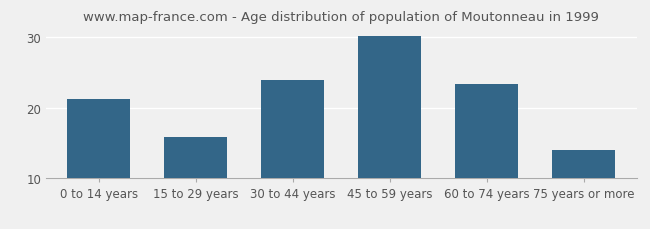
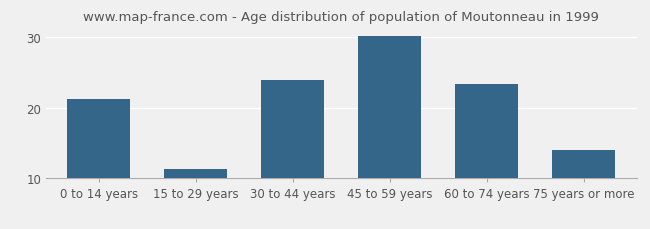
15 to 29 years: 15.8 -> 11.3
